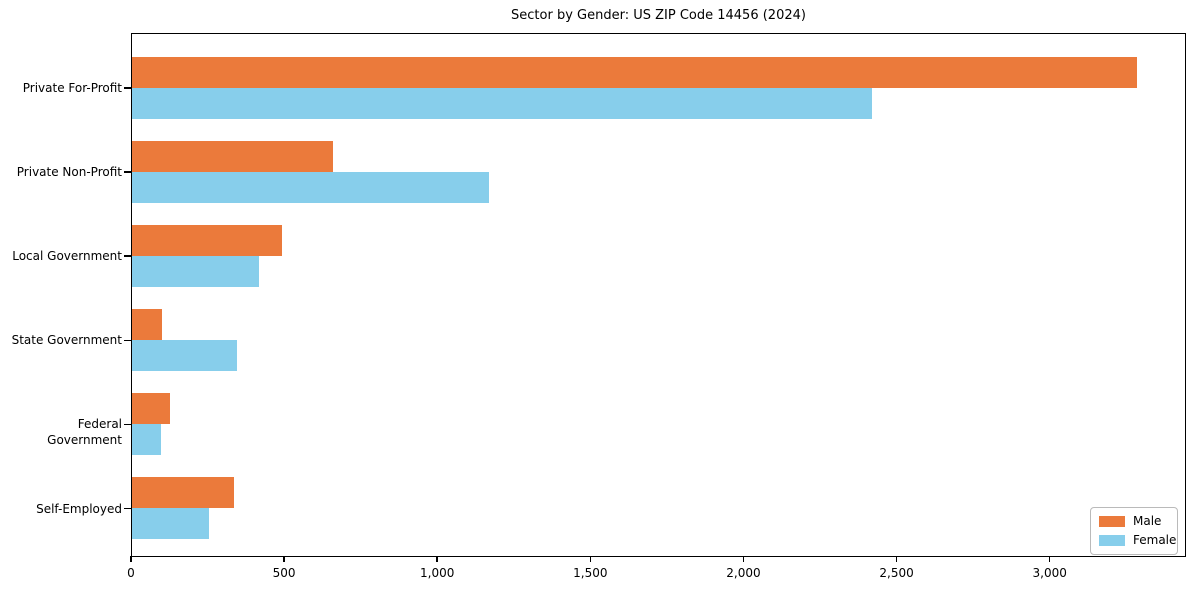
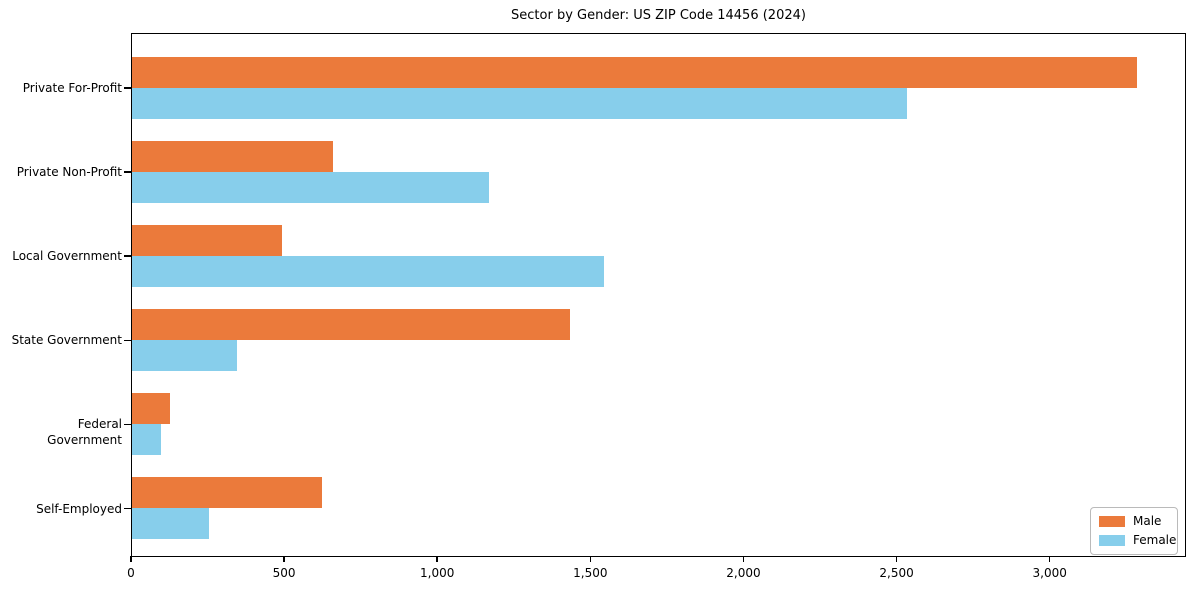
Female/Private For-Profit: 2420 -> 2530
Female/Local Government: 420 -> 1540
Male/State Government: 100 -> 1430
Male/Self-Employed: 330 -> 620
